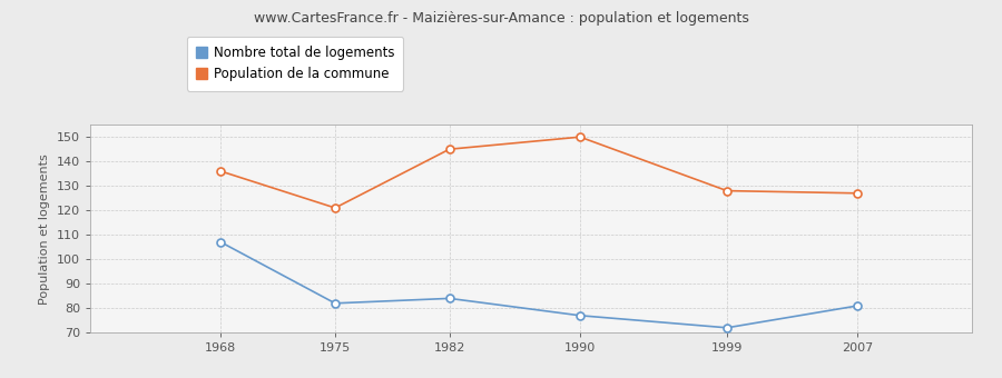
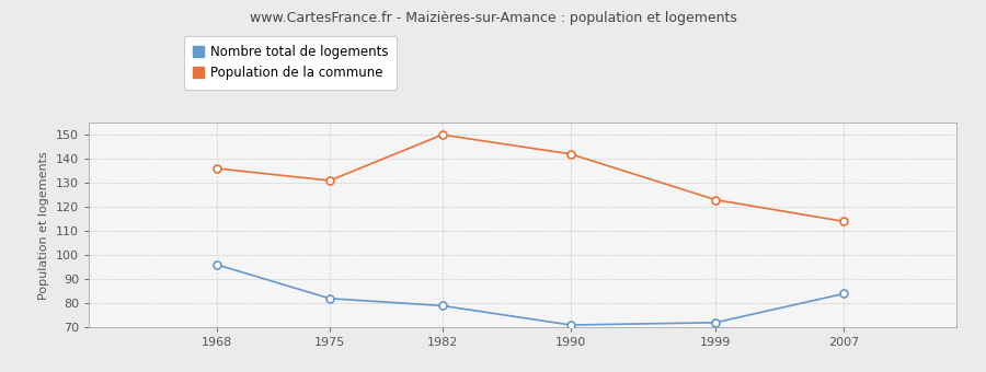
Nombre total de logements/1968: 107 -> 96
Population de la commune/1975: 121 -> 131
Nombre total de logements/1982: 84 -> 79
Population de la commune/1982: 145 -> 150
Nombre total de logements/1990: 77 -> 71
Population de la commune/1990: 150 -> 142
Population de la commune/1999: 128 -> 123
Nombre total de logements/2007: 81 -> 84
Population de la commune/2007: 127 -> 114
